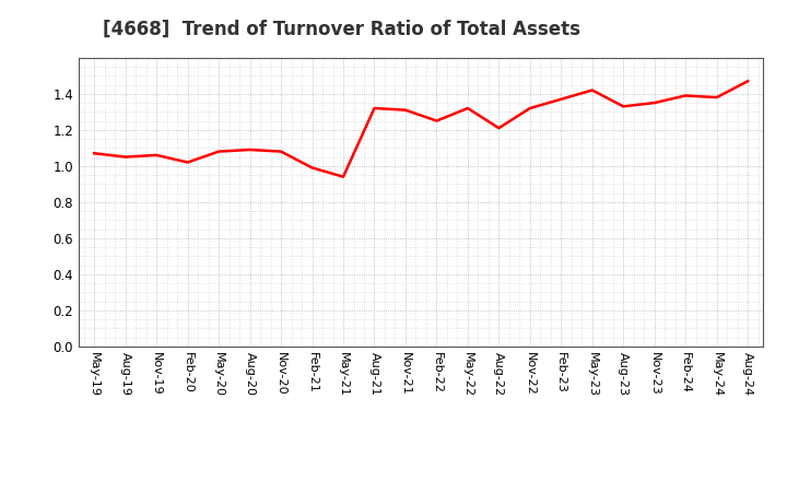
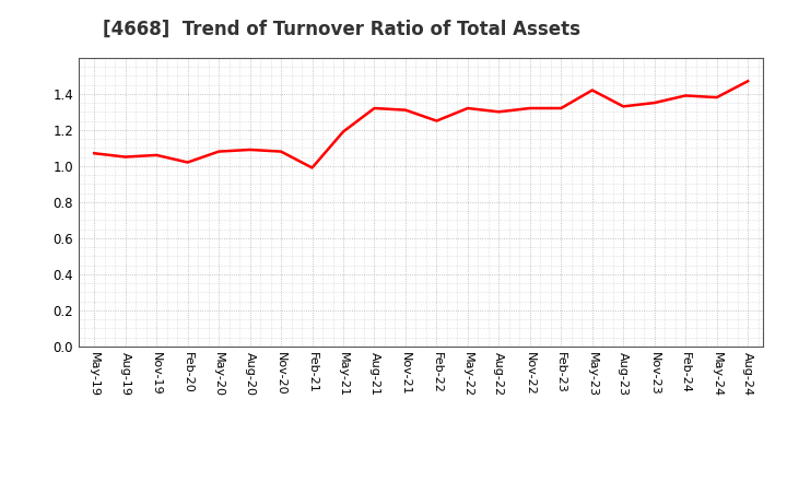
May-21: 0.94 -> 1.19
Aug-22: 1.21 -> 1.30
Feb-23: 1.37 -> 1.32
